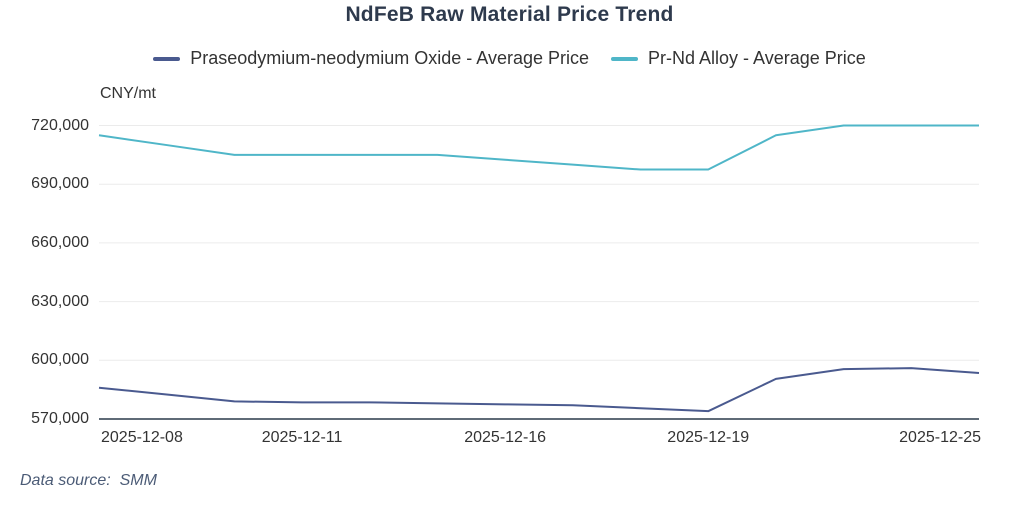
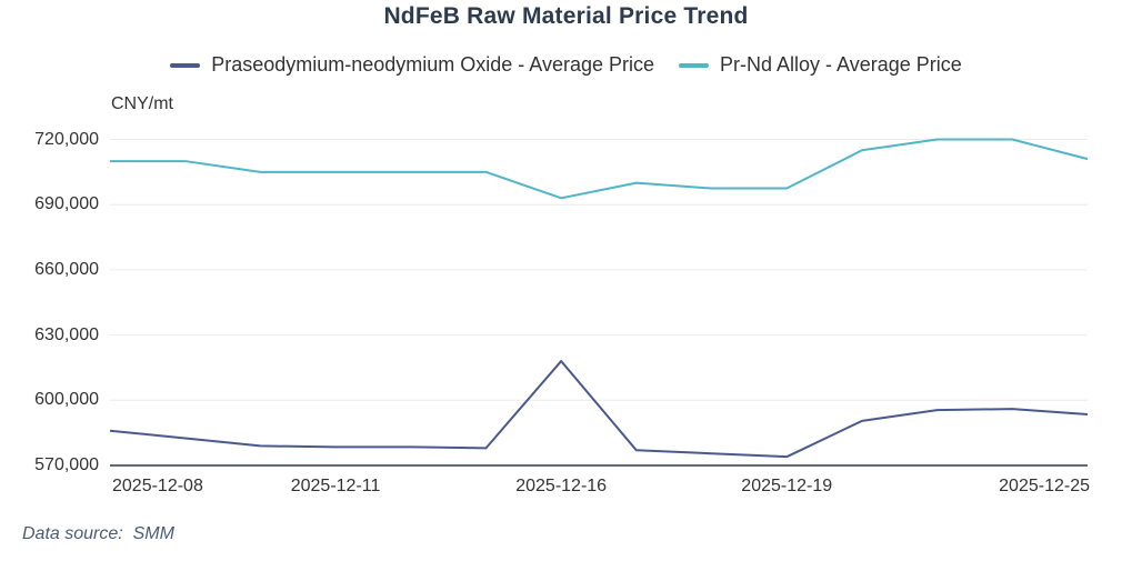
Pr-Nd Alloy - Average Price/2025-12-08: 715000 -> 710000
Praseodymium-neodymium Oxide - Average Price/2025-12-16: 578000 -> 618000
Pr-Nd Alloy - Average Price/2025-12-16: 702000 -> 693000
Pr-Nd Alloy - Average Price/2025-12-25: 720000 -> 711000
